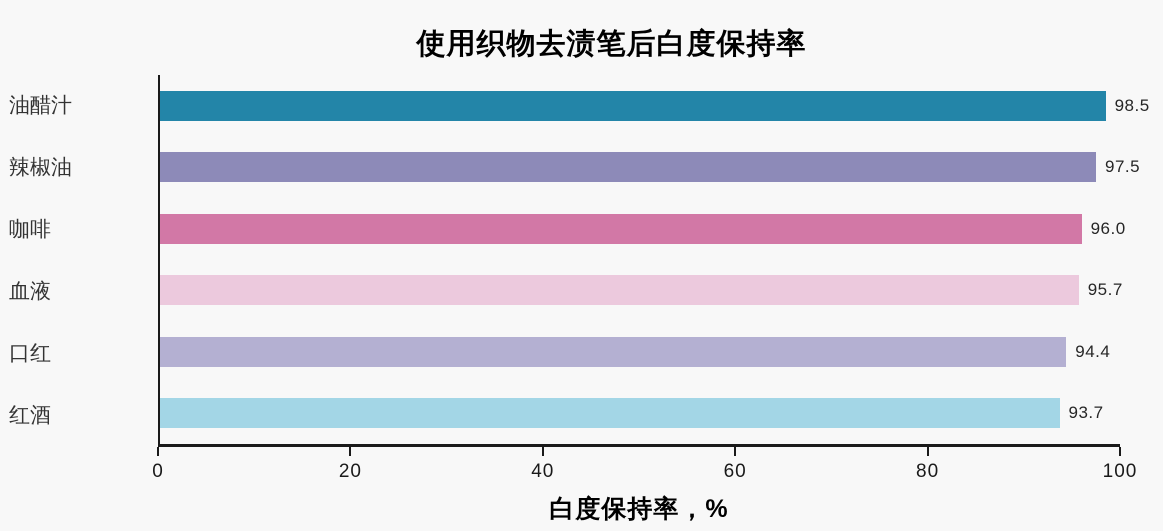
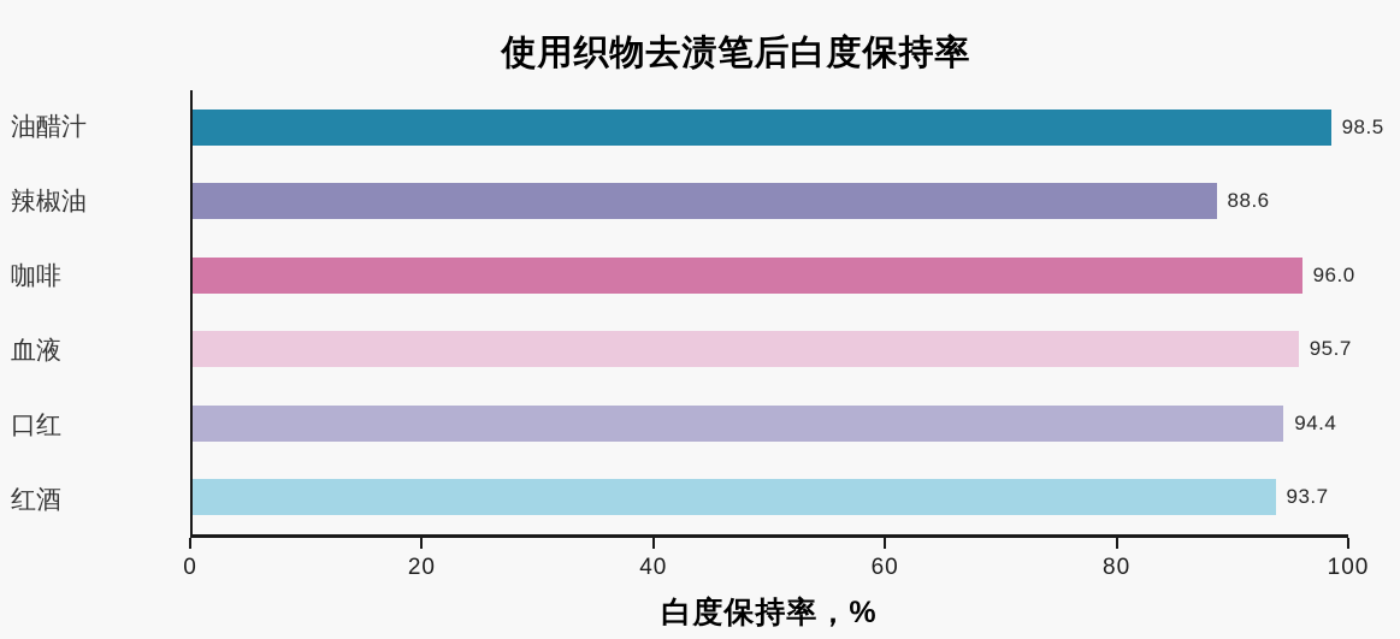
辣椒油: 97.5 -> 88.6
